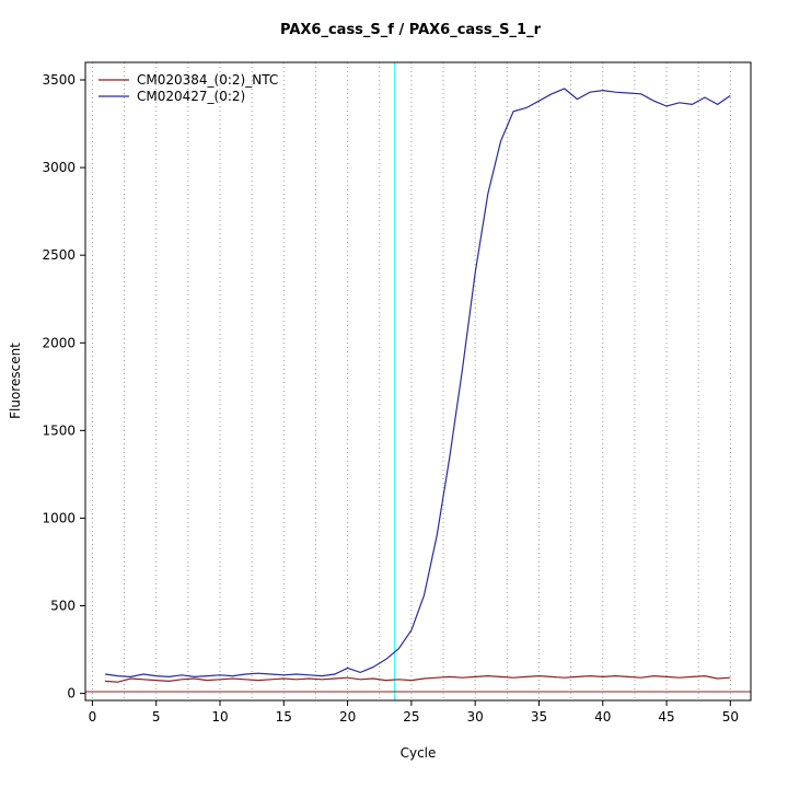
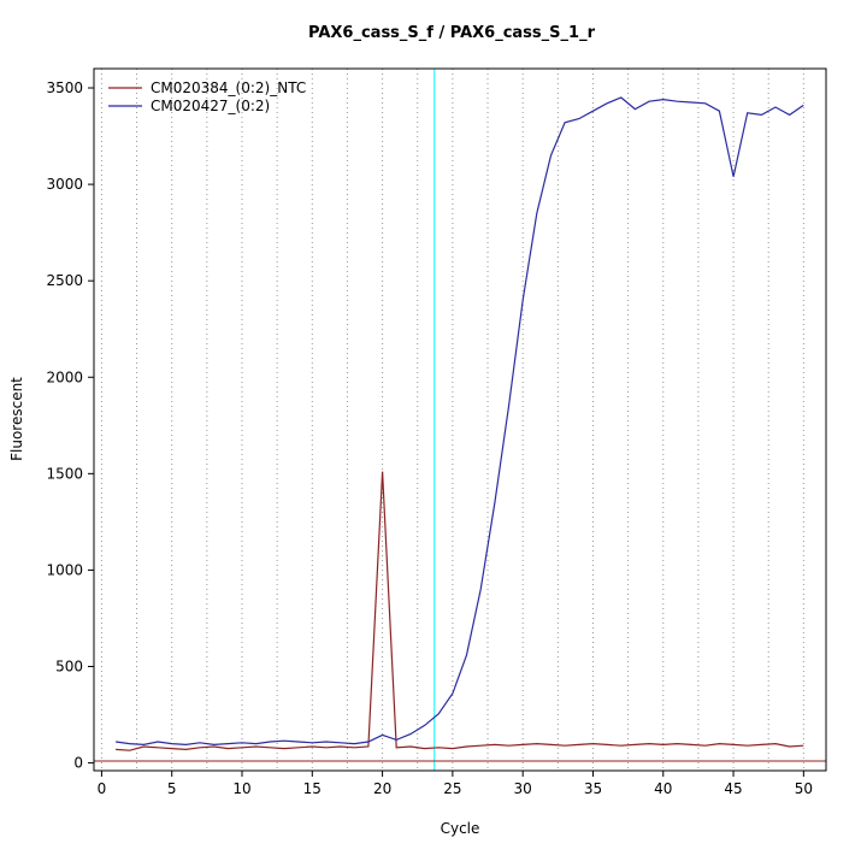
CM020384_(0:2)_NTC/20: 90 -> 1510
CM020427_(0:2)/45: 3350 -> 3040
